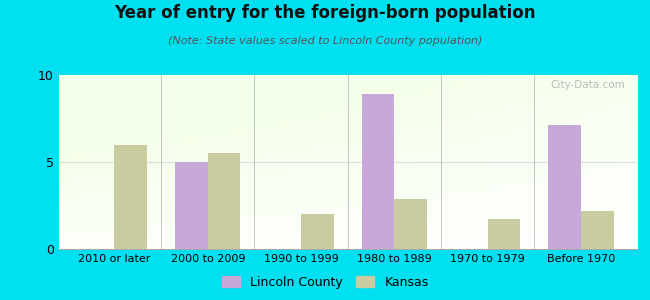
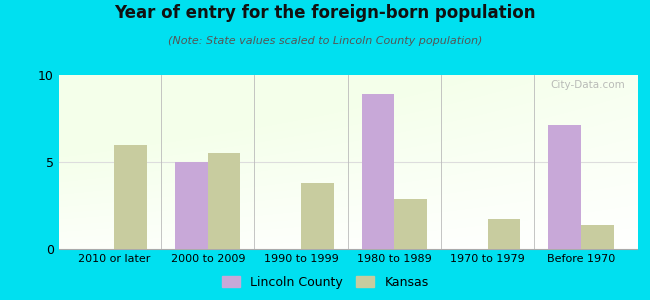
Kansas/1990 to 1999: 2.0 -> 3.8
Kansas/Before 1970: 2.2 -> 1.4
